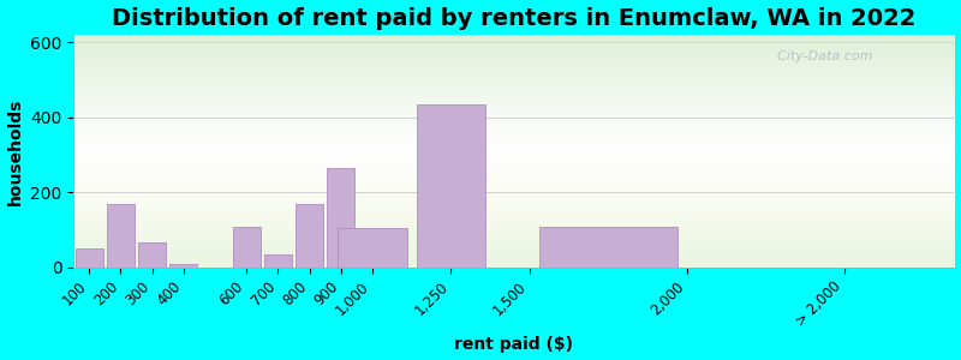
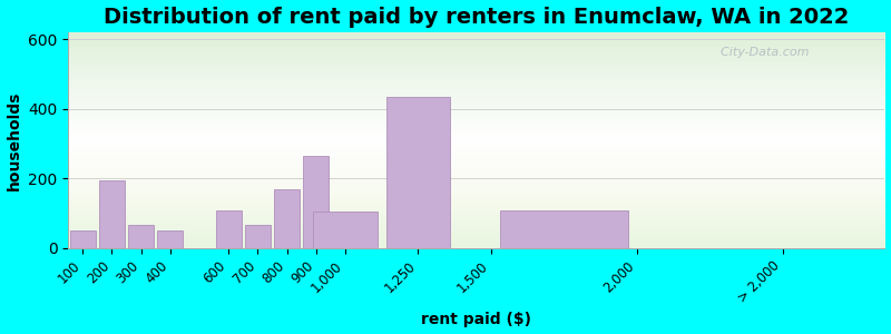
200: 168 -> 195
400: 10 -> 50
700: 35 -> 65
